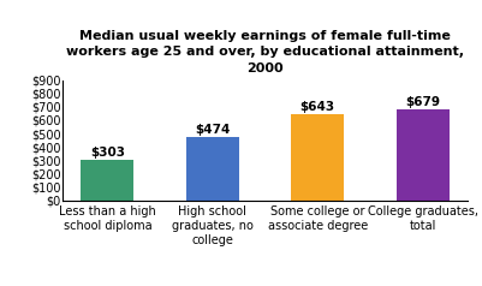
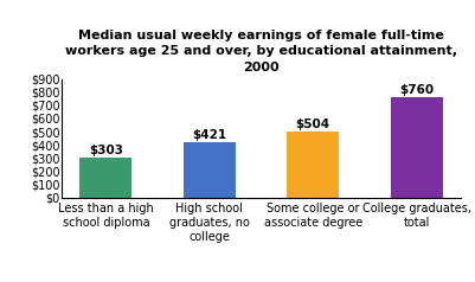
High school graduates, no college: $474 -> $421
Some college or associate degree: $643 -> $504
College graduates, total: $679 -> $760
